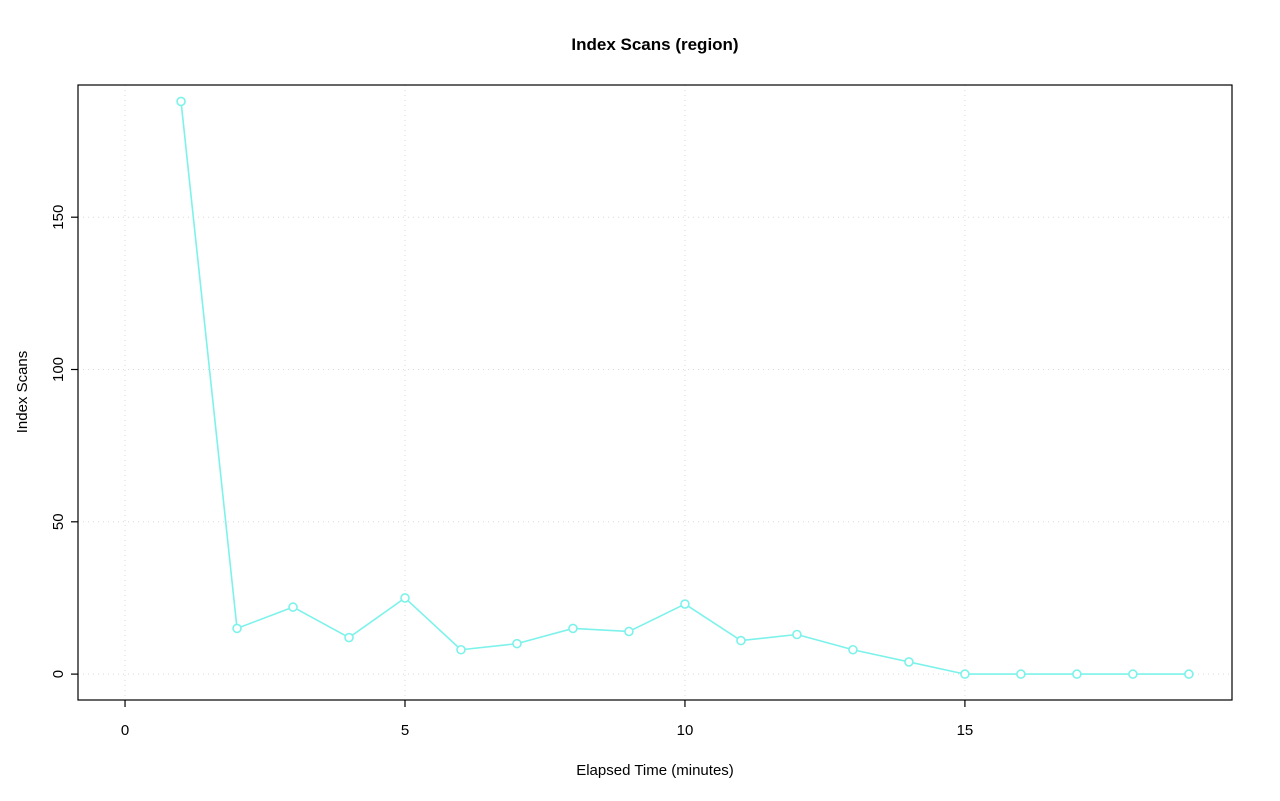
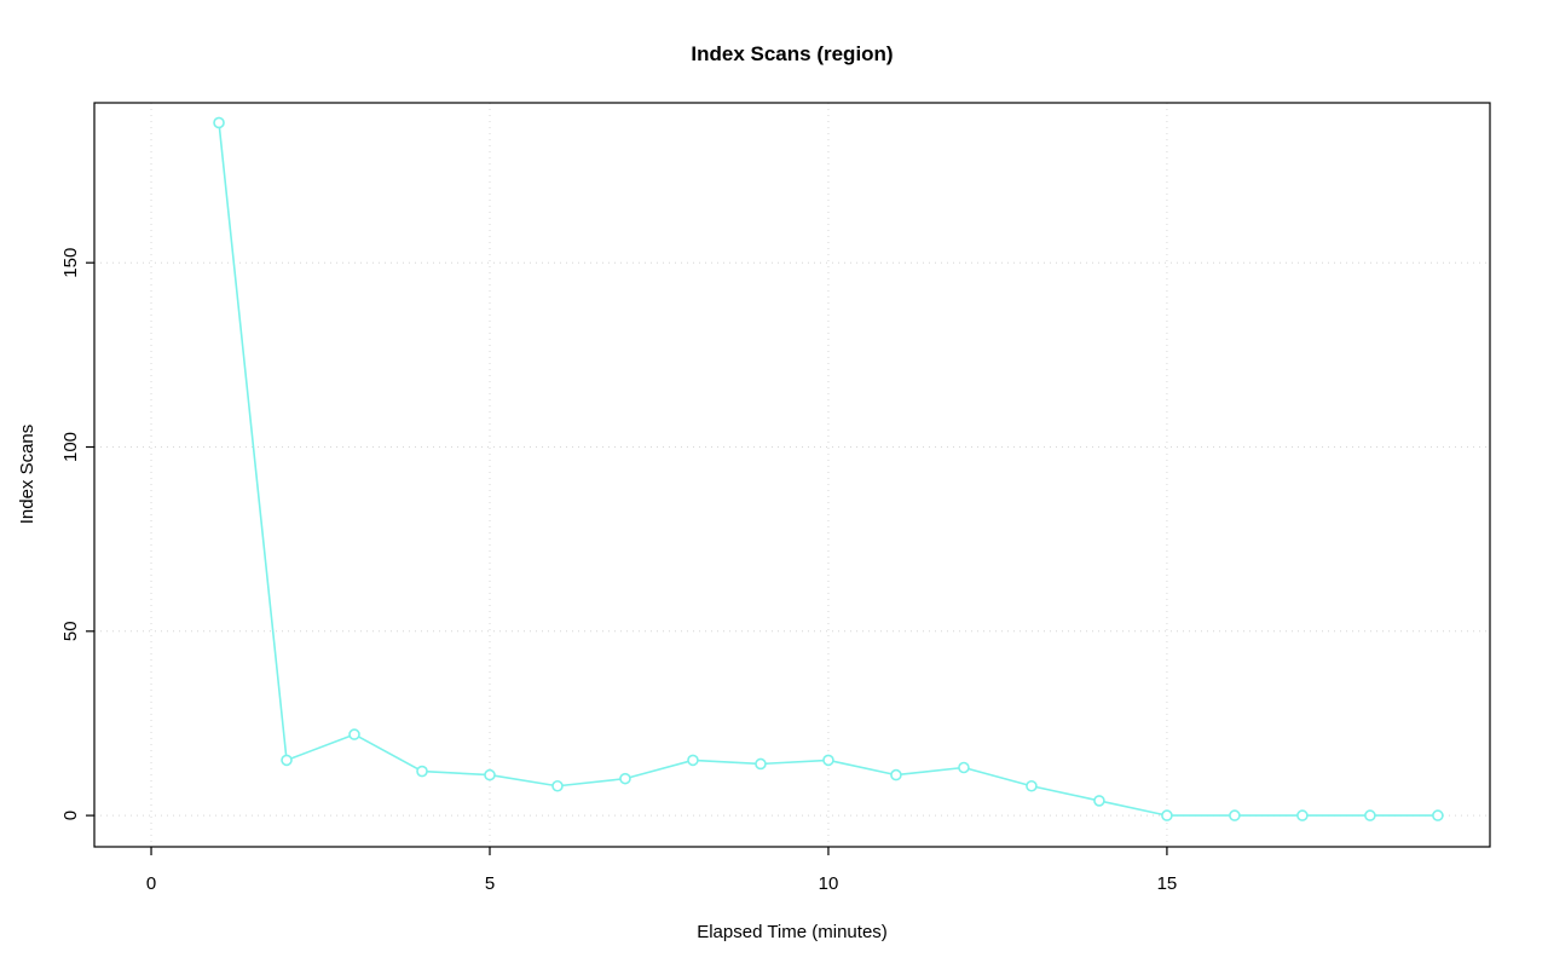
5: 25 -> 11
10: 23 -> 15
